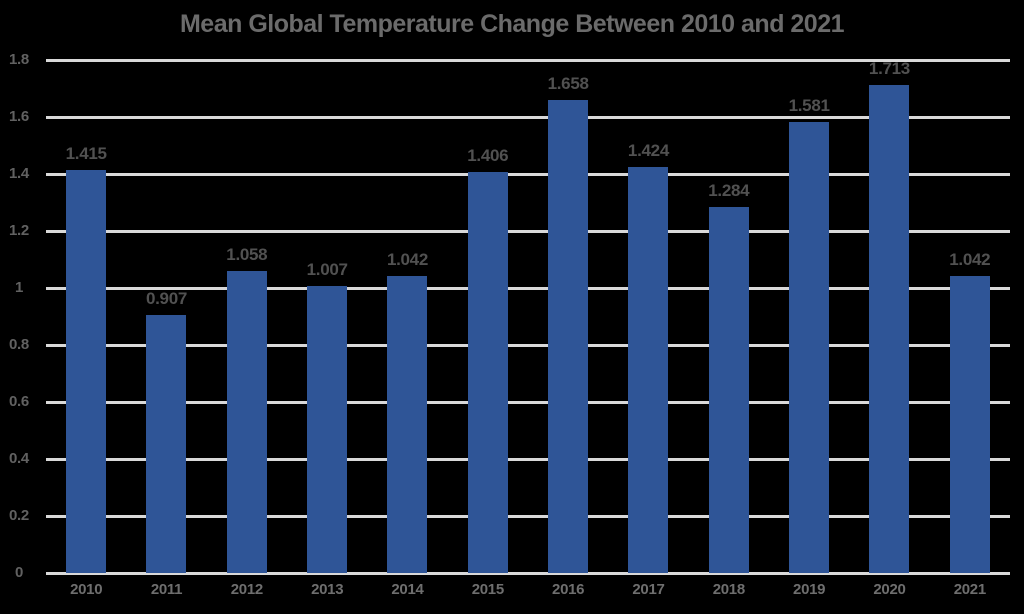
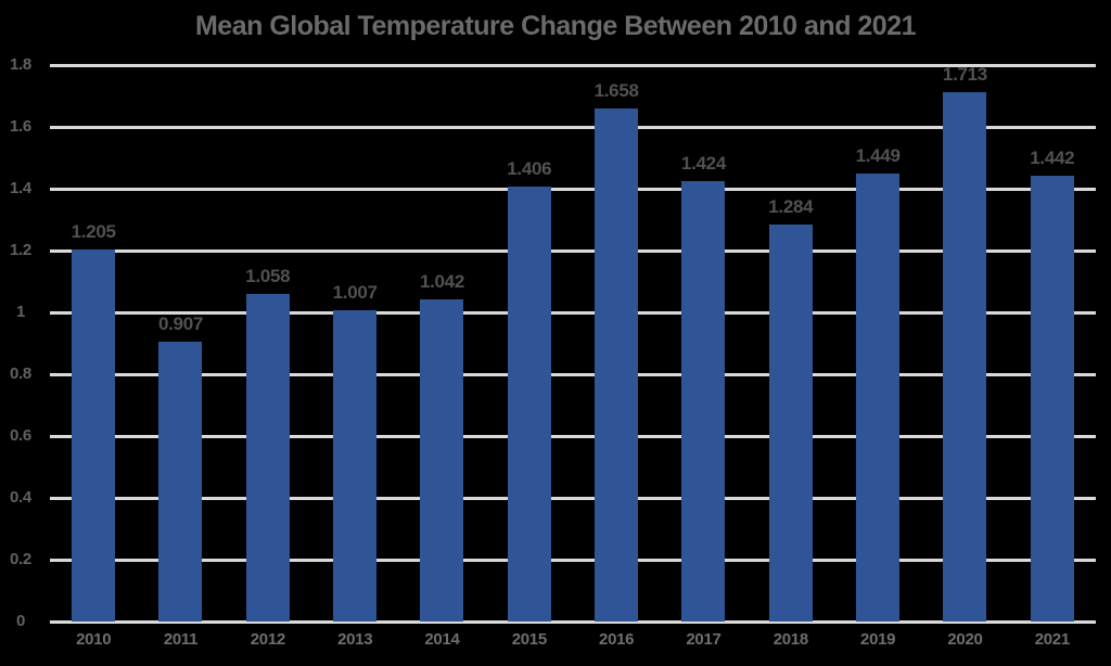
2010: 1.415 -> 1.205
2019: 1.581 -> 1.449
2021: 1.042 -> 1.442
